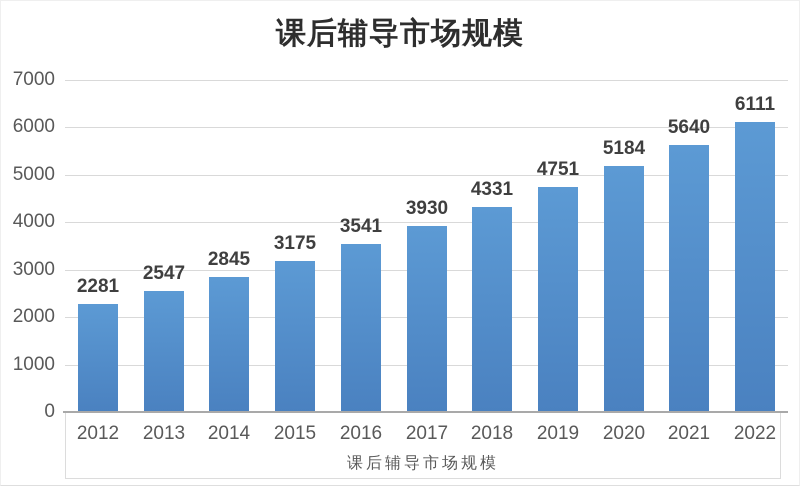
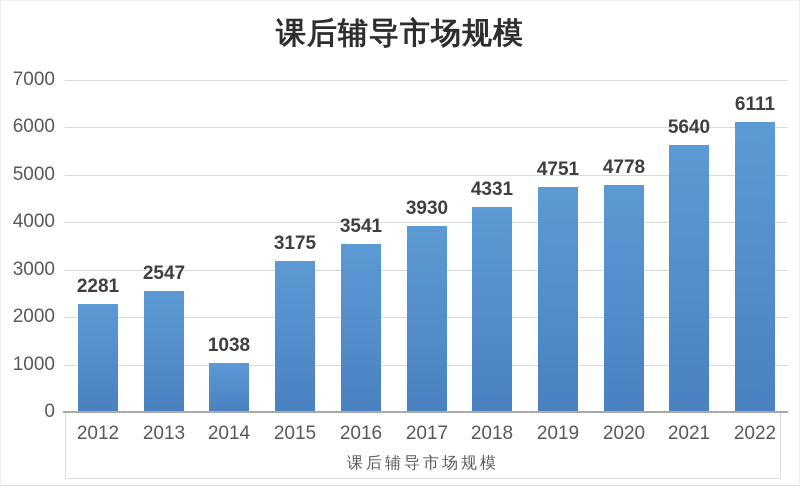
2014: 2845 -> 1038
2020: 5184 -> 4778
